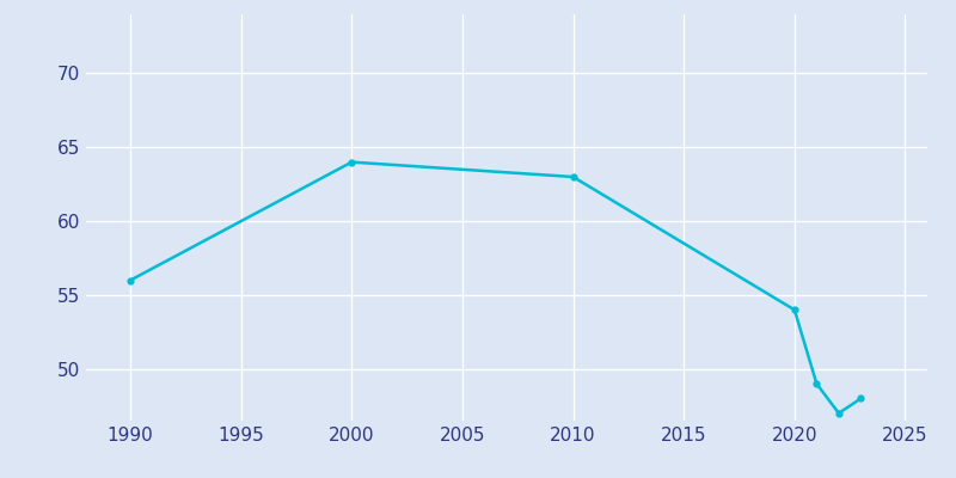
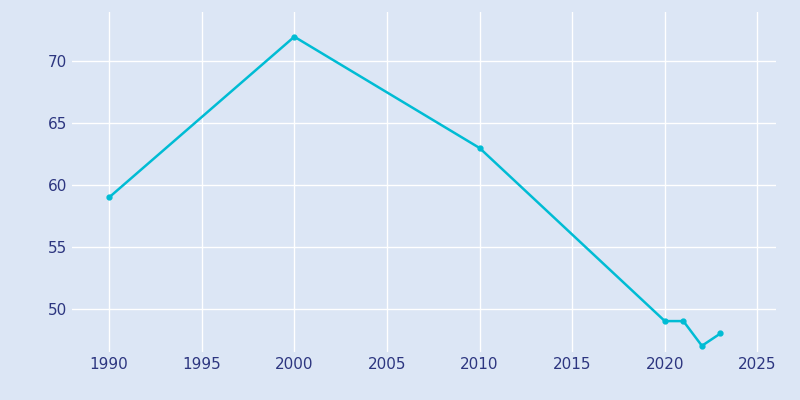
1990: 56 -> 59
2000: 64 -> 72
2020: 54 -> 49
